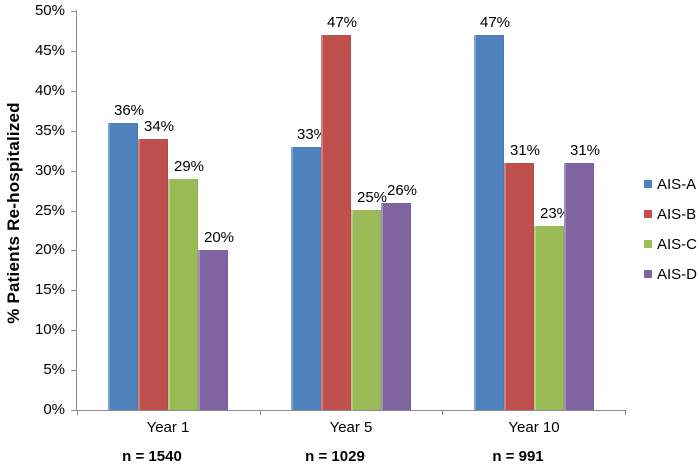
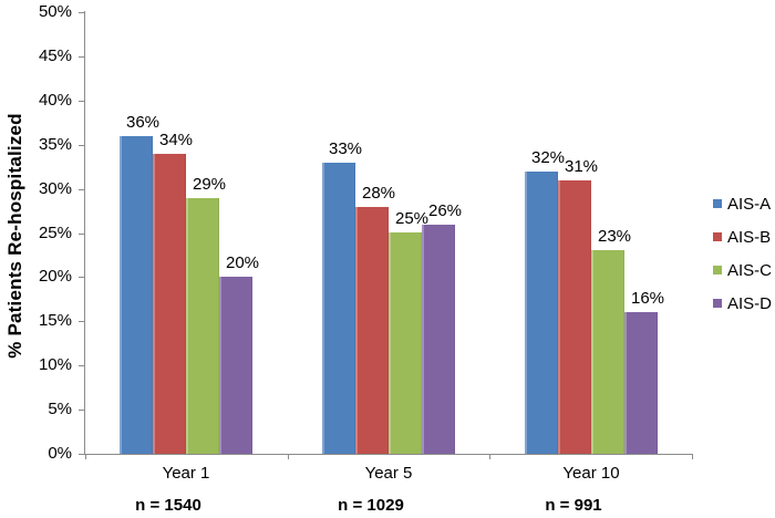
AIS-B/Year 5: 47% -> 28%
AIS-A/Year 10: 47% -> 32%
AIS-D/Year 10: 31% -> 16%
